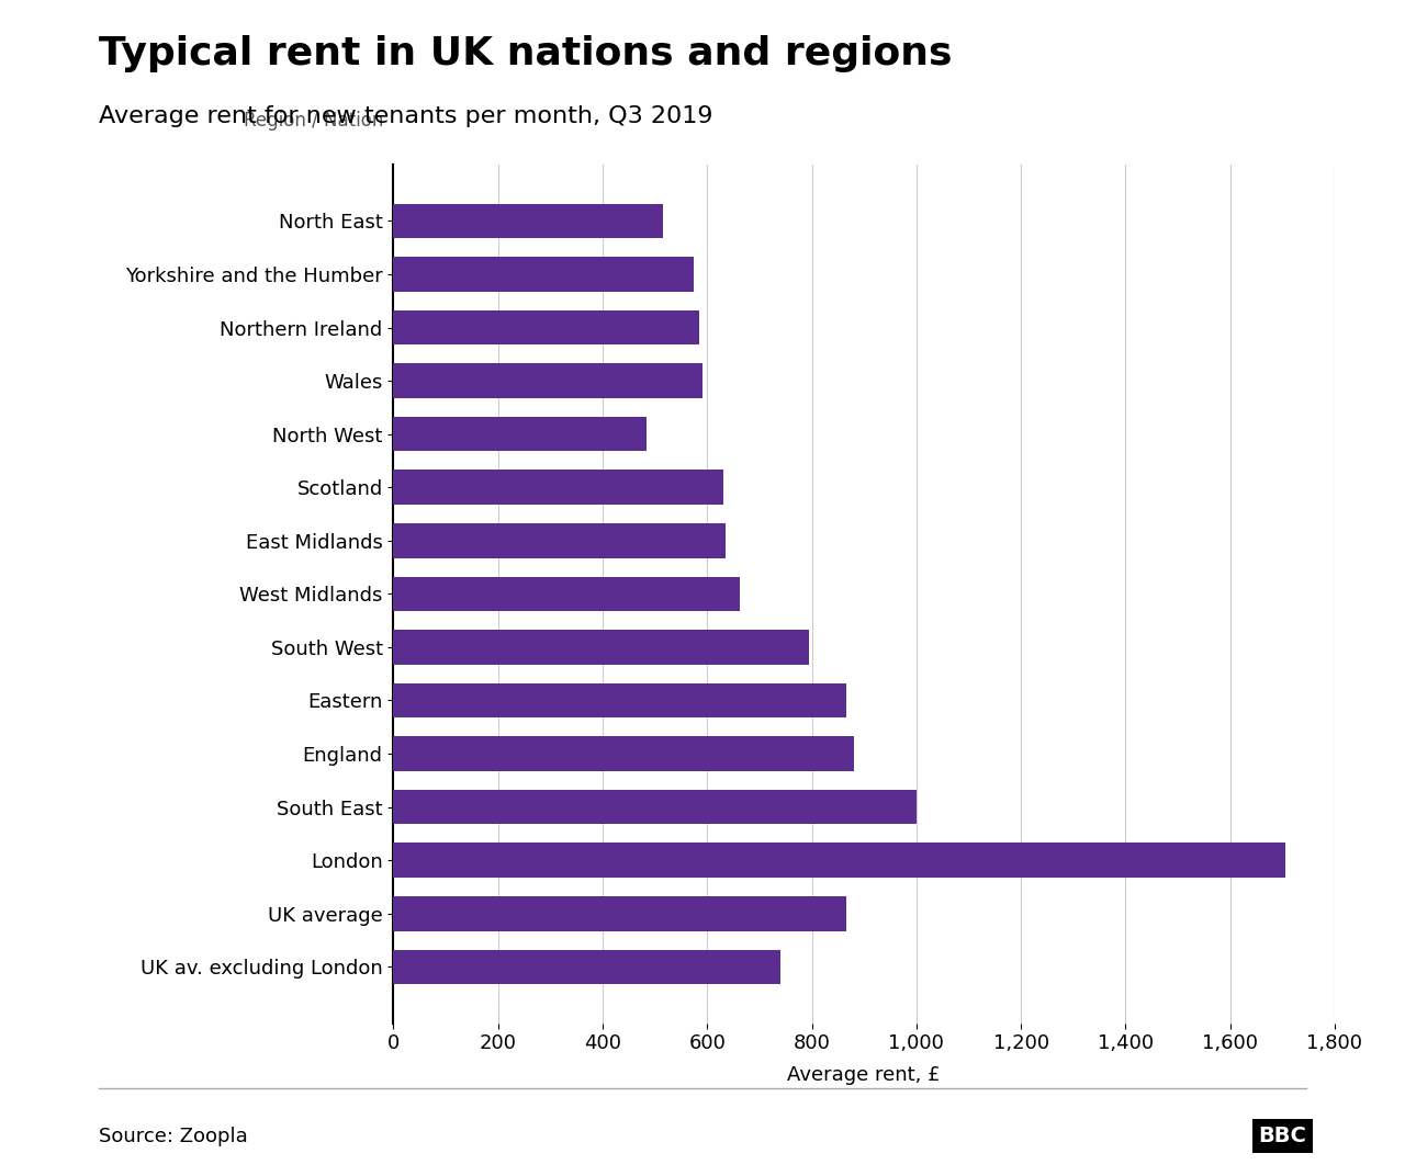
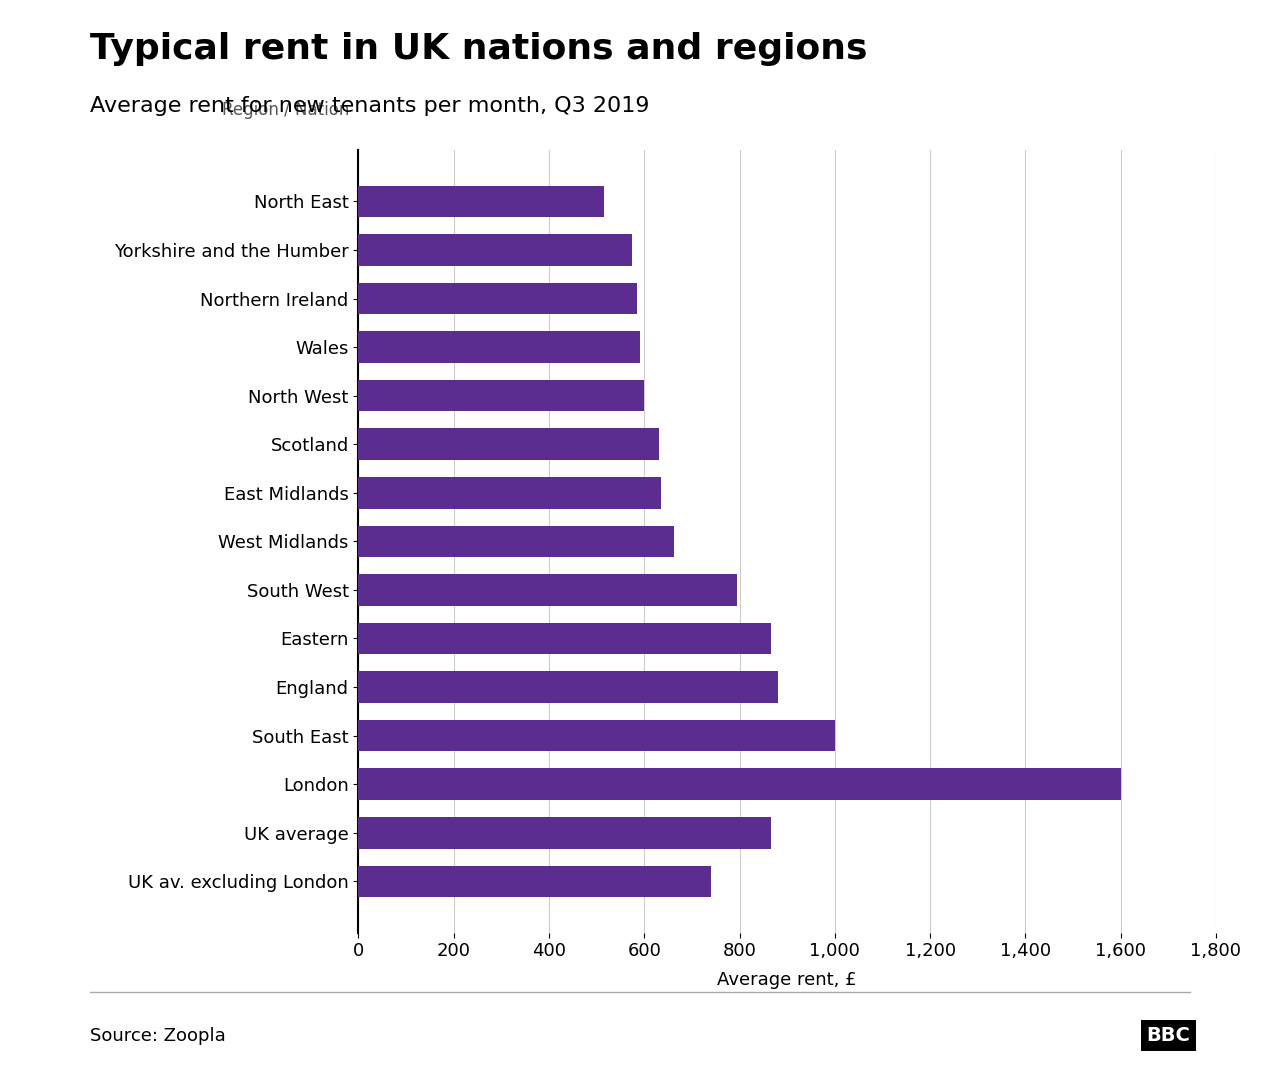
North West: 485 -> 600
London: 1,705 -> 1,600
